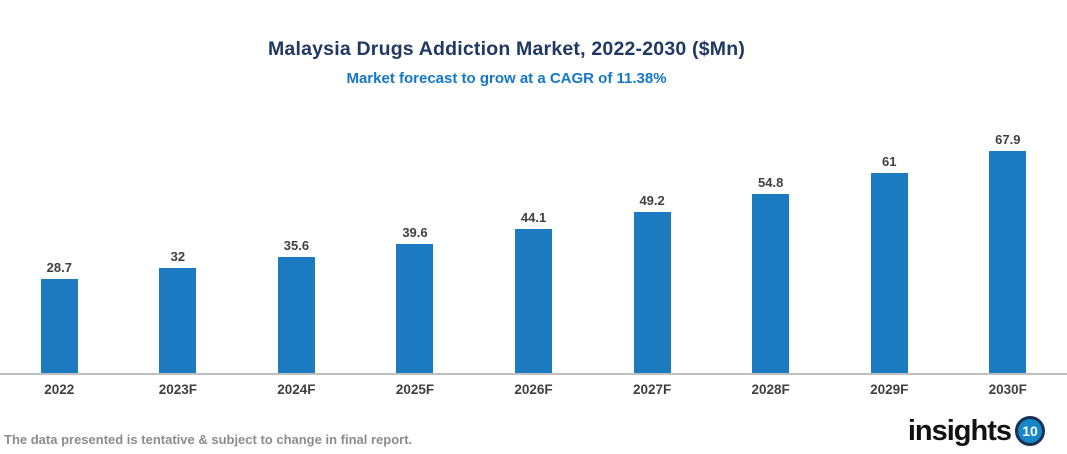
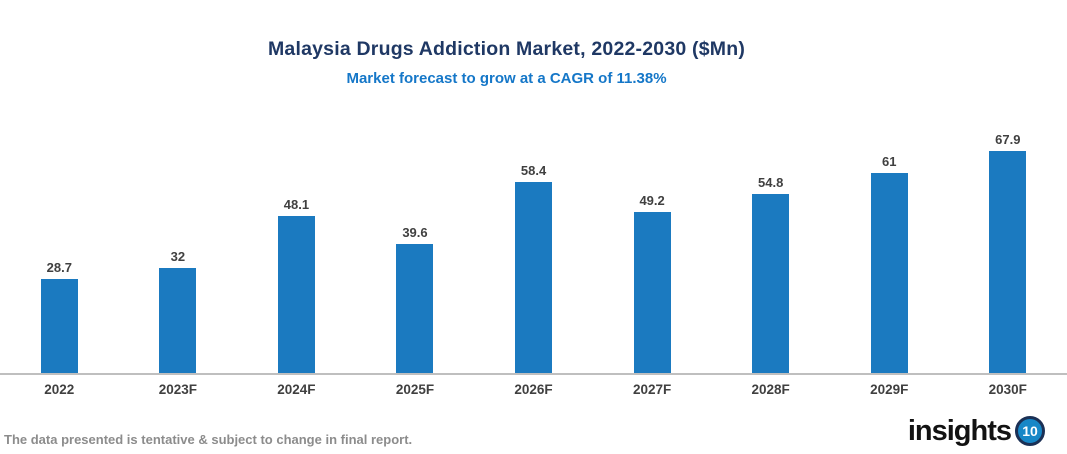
2024F: 35.6 -> 48.1
2026F: 44.1 -> 58.4
